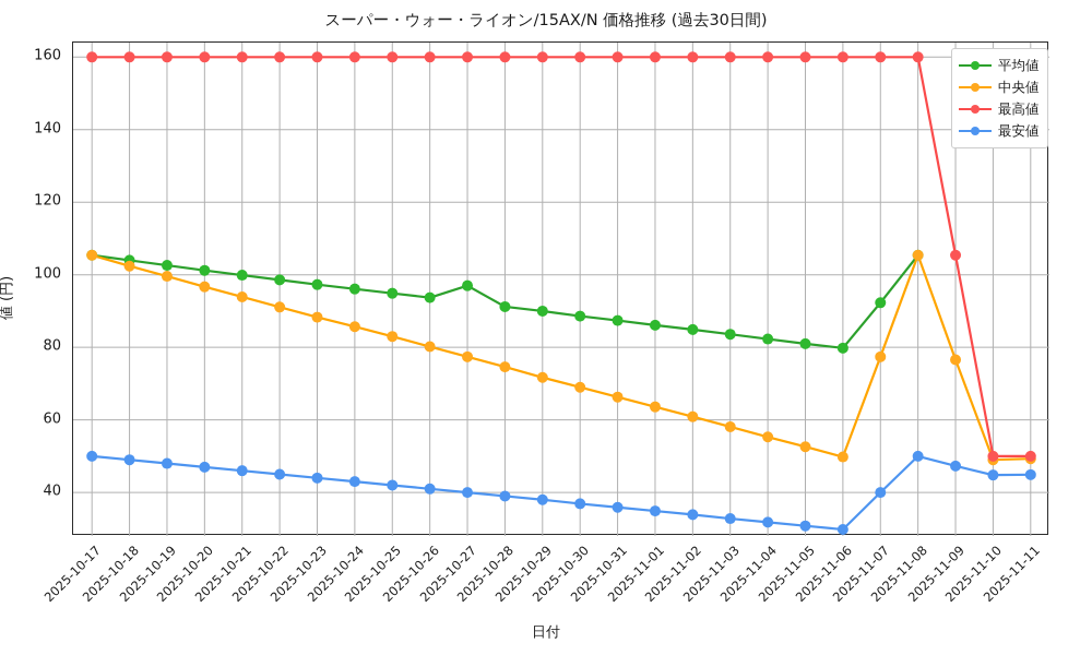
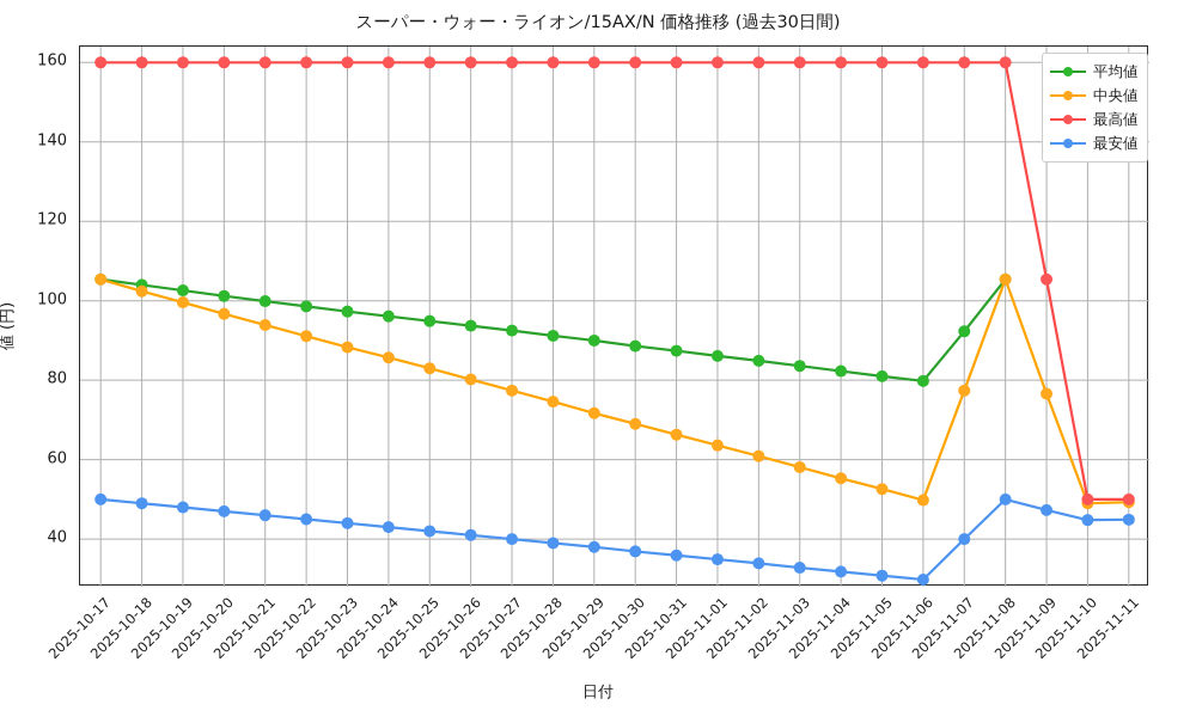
平均値/2025-10-27: 97 -> 92
